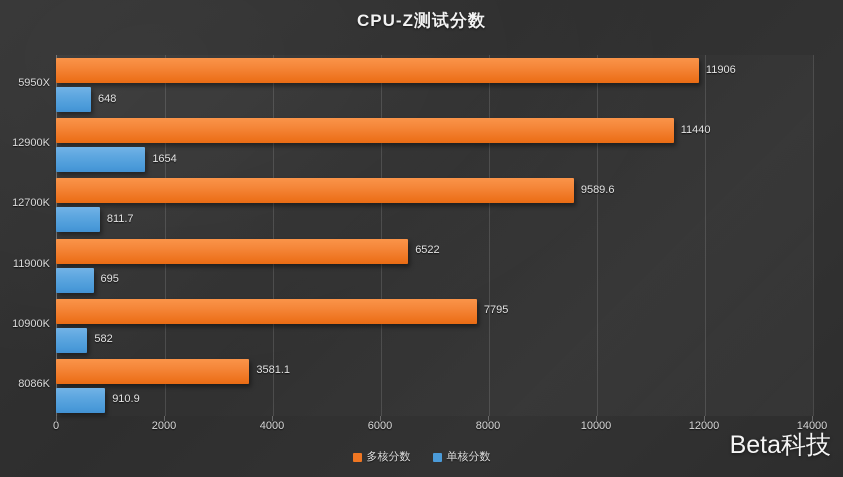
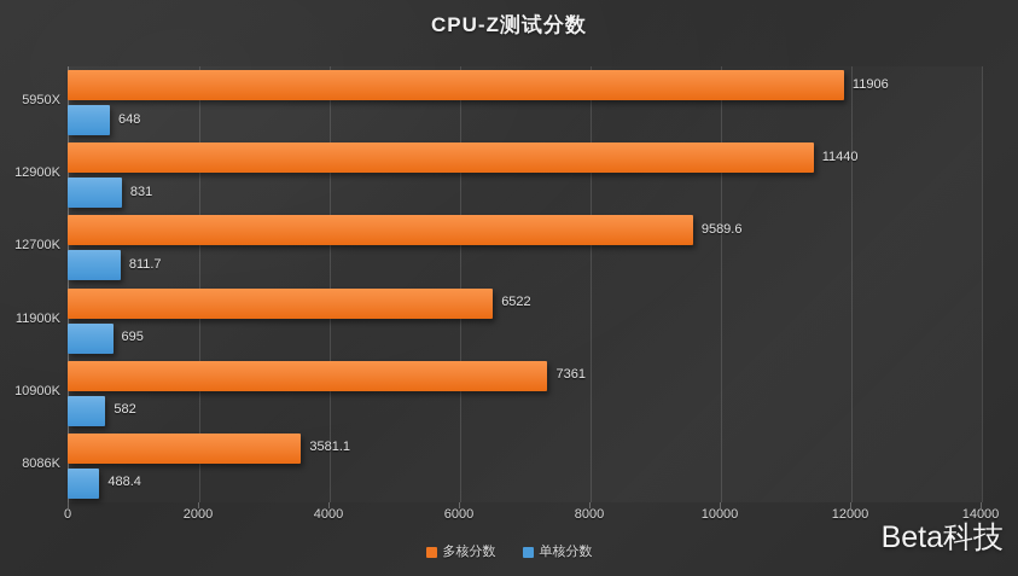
单核分数/12900K: 1654 -> 831
多核分数/10900K: 7795 -> 7361
单核分数/8086K: 910.9 -> 488.4
